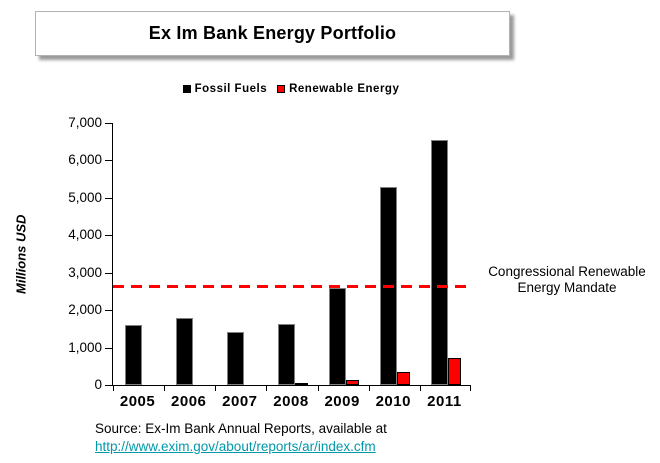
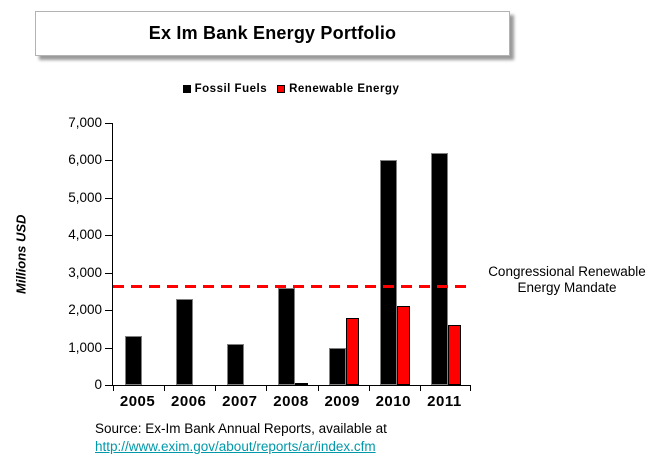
Fossil Fuels/2005: 1600 -> 1300
Fossil Fuels/2006: 1800 -> 2300
Fossil Fuels/2007: 1400 -> 1100
Fossil Fuels/2008: 1600 -> 2600
Fossil Fuels/2009: 2600 -> 1000
Renewable Energy/2009: 100 -> 1800
Fossil Fuels/2010: 5300 -> 6000
Renewable Energy/2010: 400 -> 2100
Fossil Fuels/2011: 6600 -> 6200
Renewable Energy/2011: 700 -> 1600
